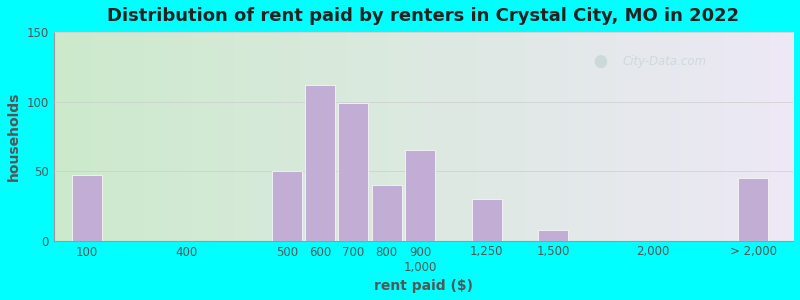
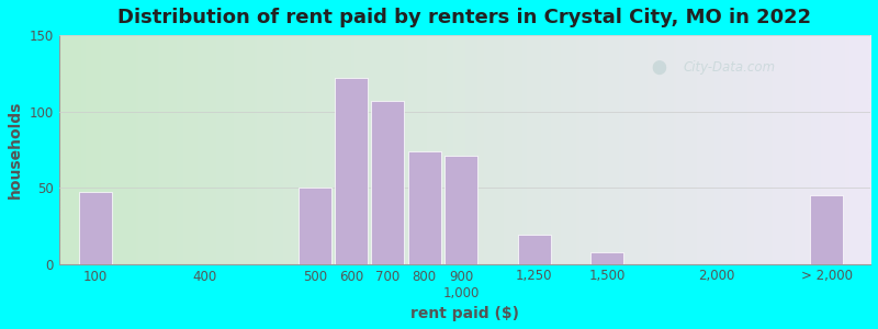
600: 112 -> 122
700: 99 -> 107
800: 40 -> 74
900 1,000: 65 -> 71
1,250: 30 -> 19
